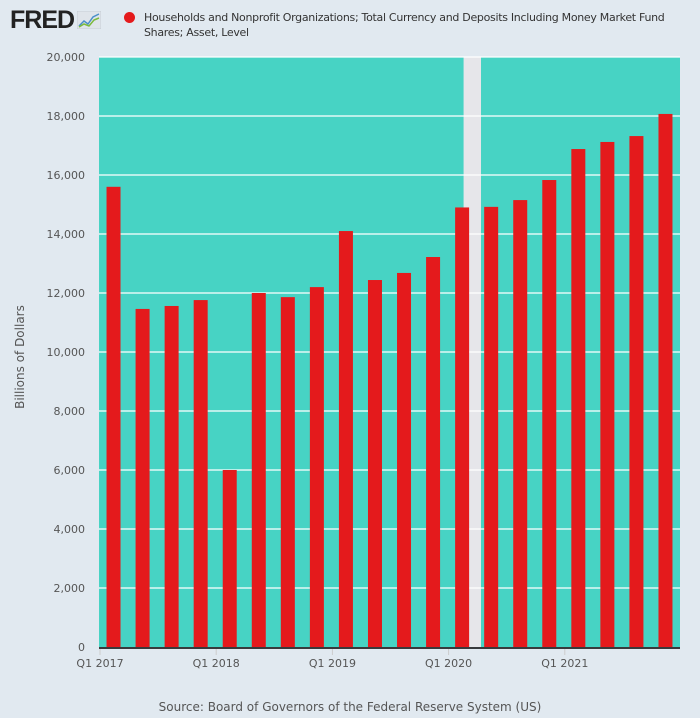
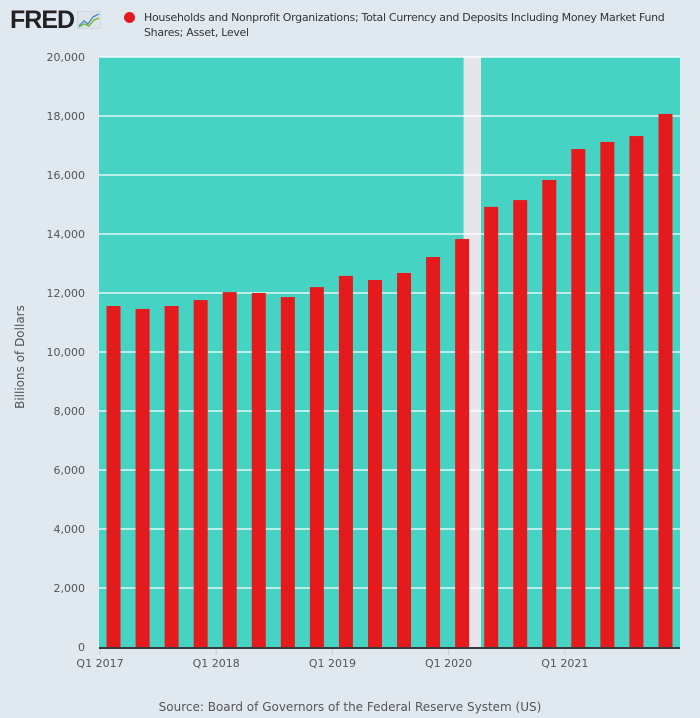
Q1 2017: 15600 -> 11600
Q1 2018: 6000 -> 12000
Q1 2019: 14100 -> 12600
Q1 2020: 14900 -> 13800
